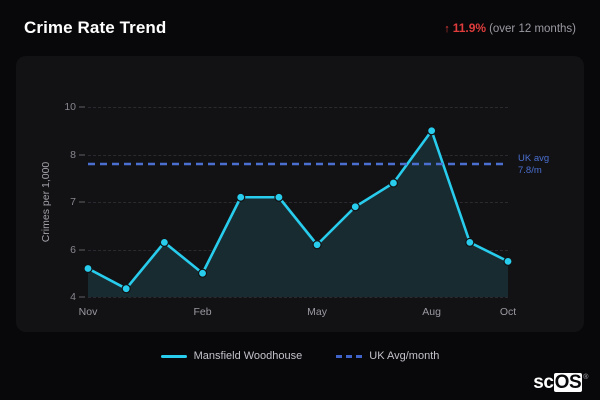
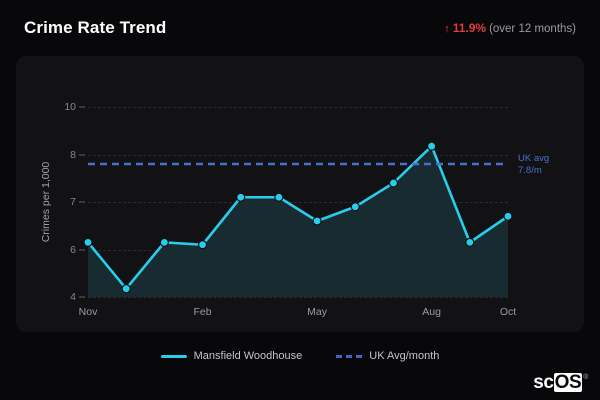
Nov: 5.2 -> 6.2
Feb: 5.0 -> 6.1
May: 6.1 -> 6.6
Aug: 9.0 -> 8.3
Oct: 5.5 -> 6.7
